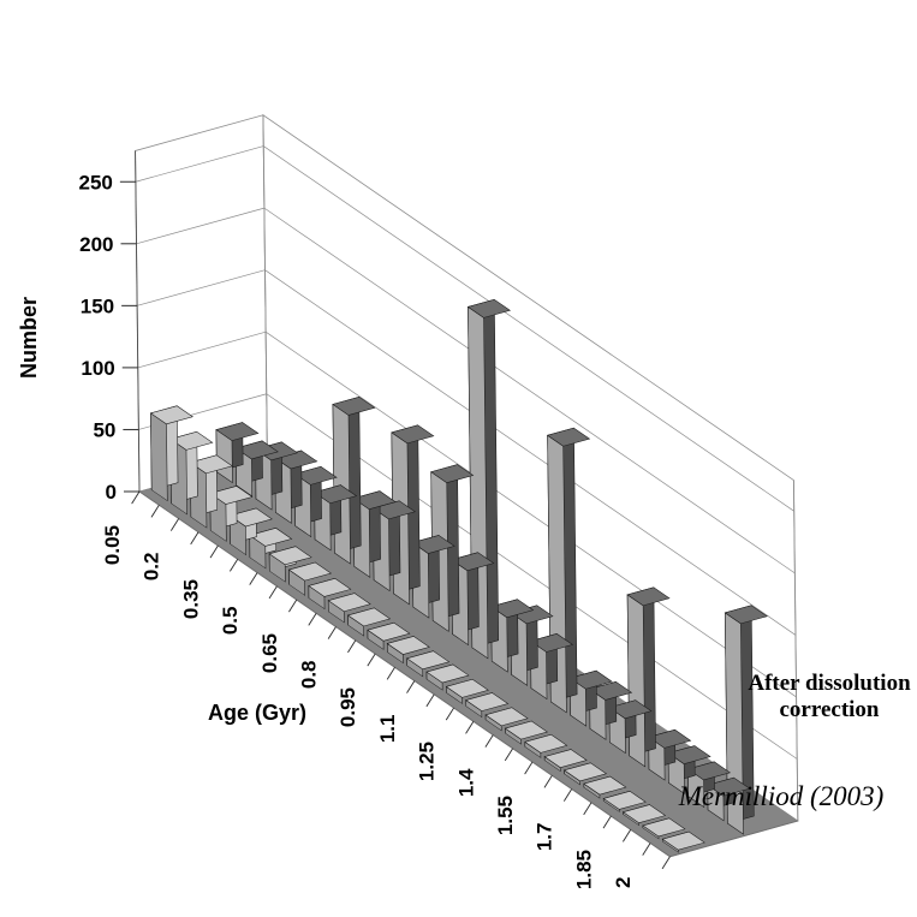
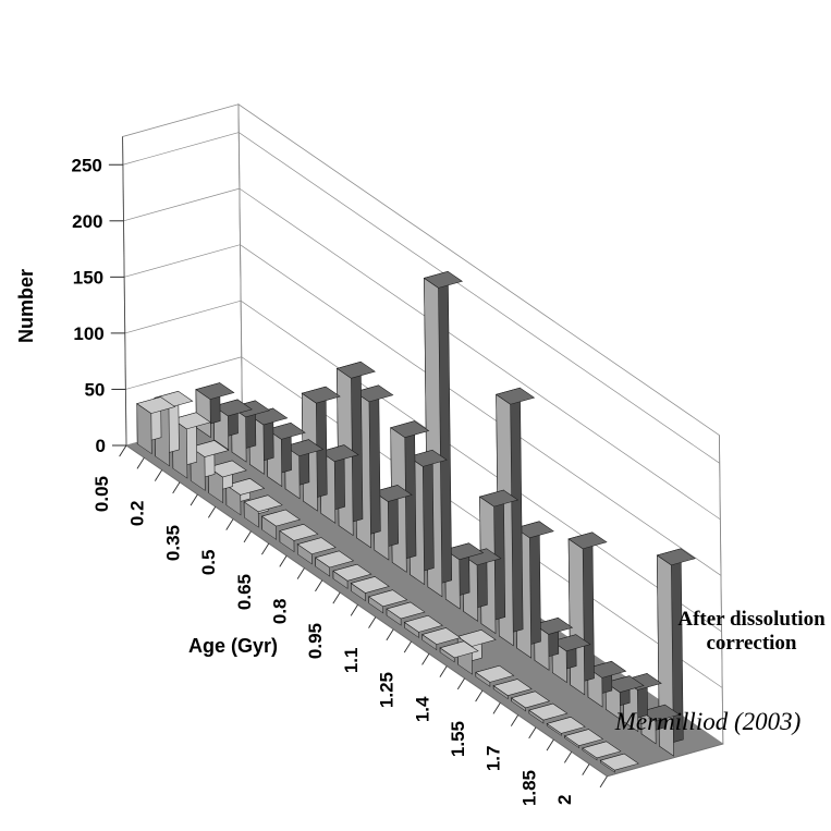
Mermilliod (2003)/0.05: 62 -> 36
After dissolution correction/0.5: 120 -> 96
After dissolution correction/0.65: 58 -> 140
After dissolution correction/0.95: 60 -> 105
After dissolution correction/1.25: 38 -> 113
Mermilliod (2003)/1.4: 4 -> 25
After dissolution correction/1.4: 30 -> 107
After dissolution correction/1.85: 22 -> 37
